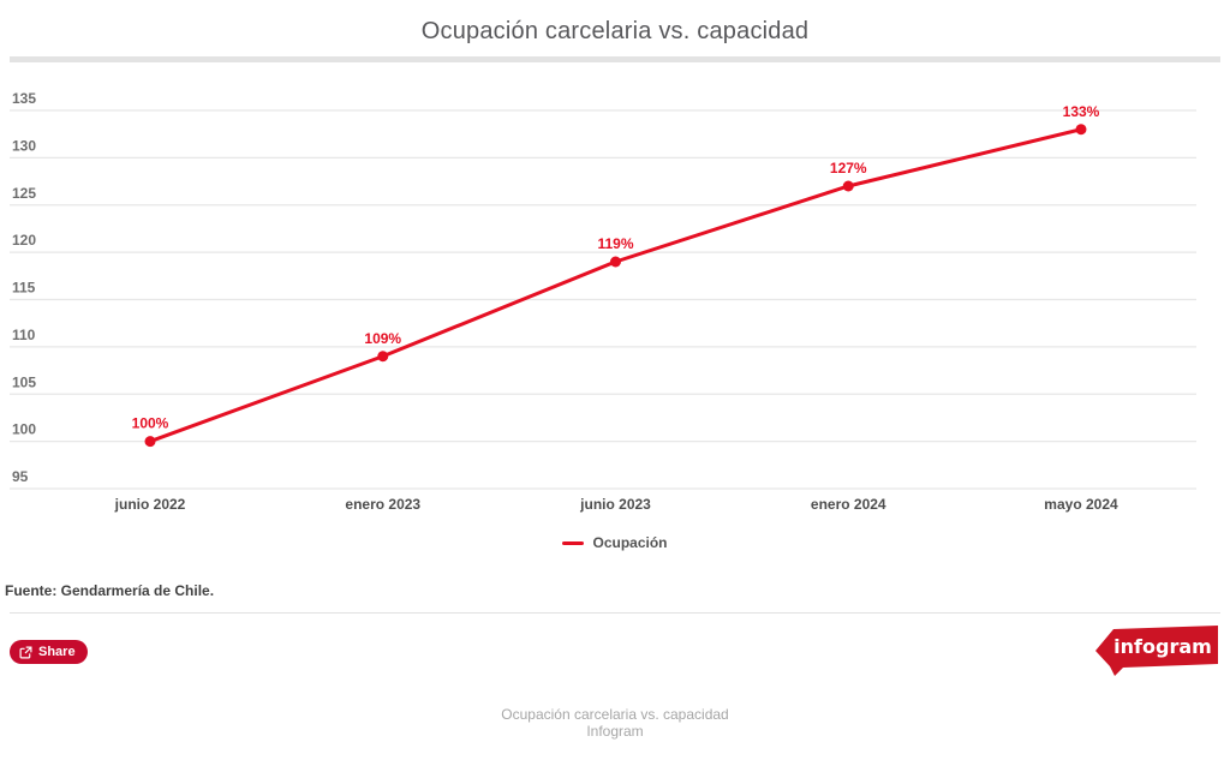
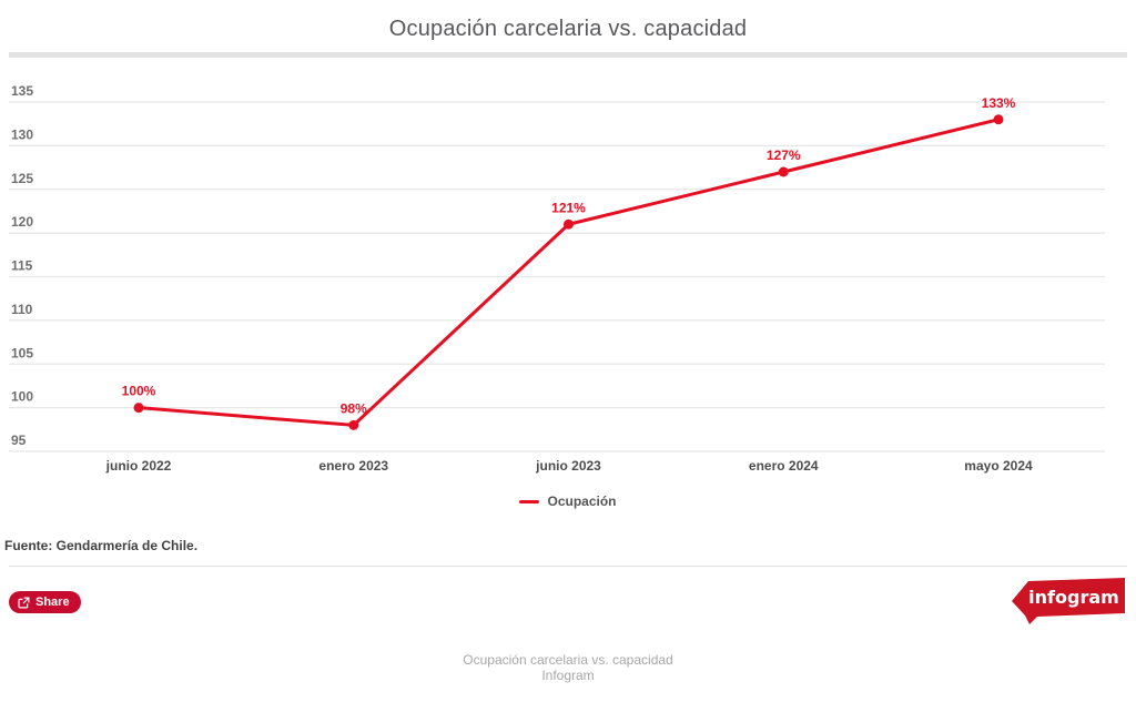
enero 2023: 109% -> 98%
junio 2023: 119% -> 121%
